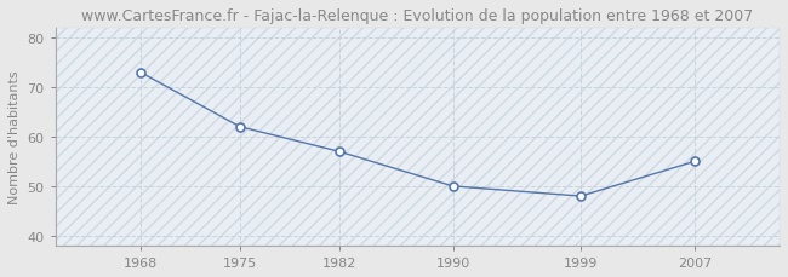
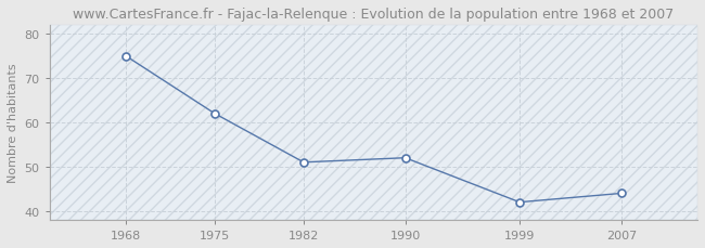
1968: 73 -> 75
1982: 57 -> 51
1990: 50 -> 52
1999: 48 -> 42
2007: 55 -> 44
